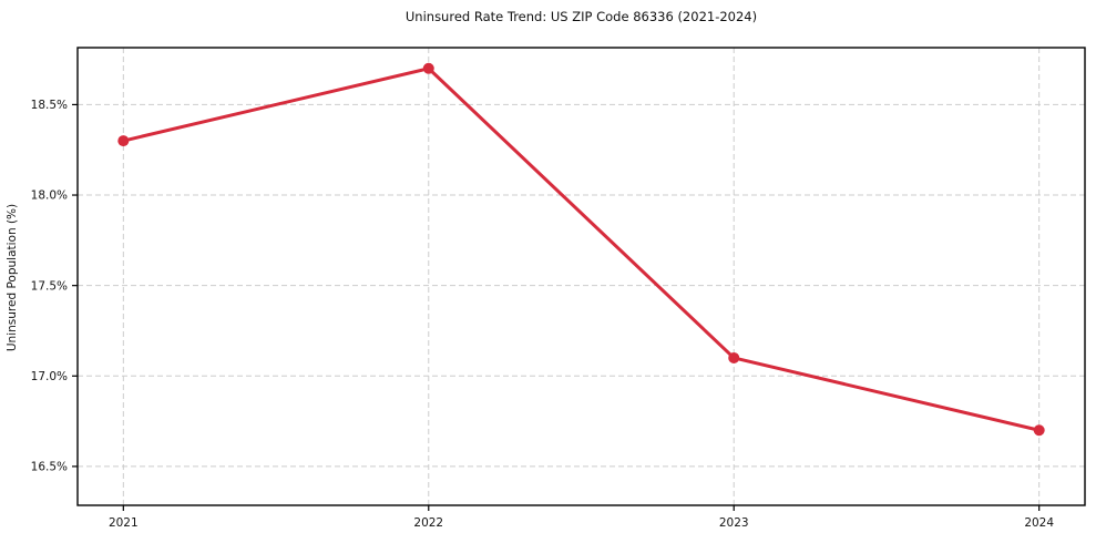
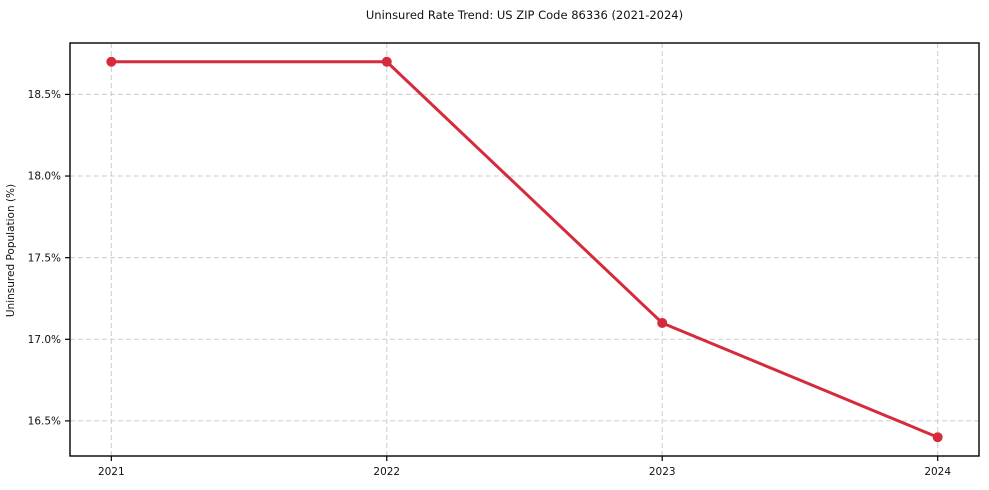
2021: 18.3% -> 18.7%
2024: 16.7% -> 16.4%
